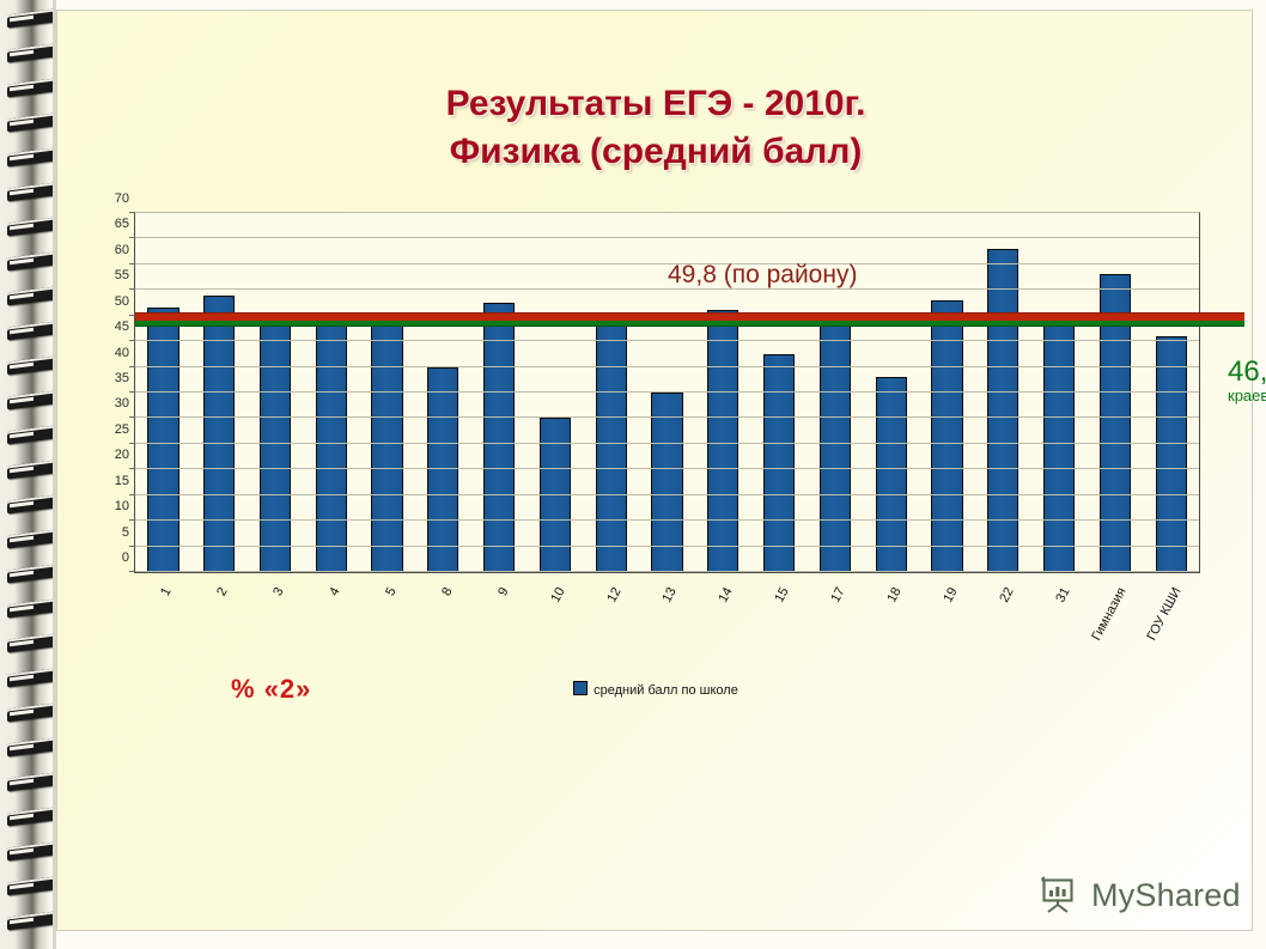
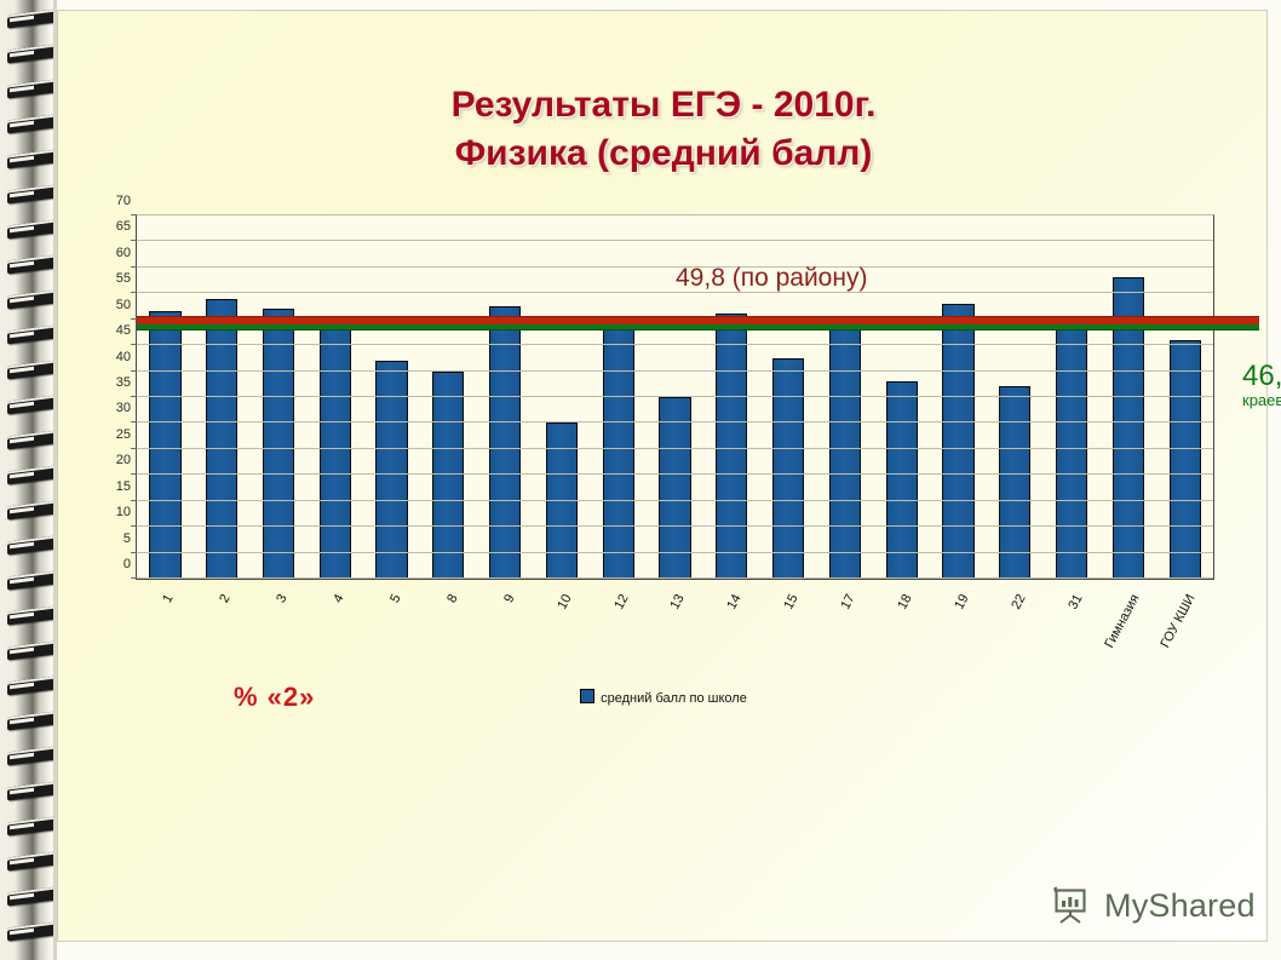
3: 48 -> 52
5: 50 -> 42
22: 63 -> 37
